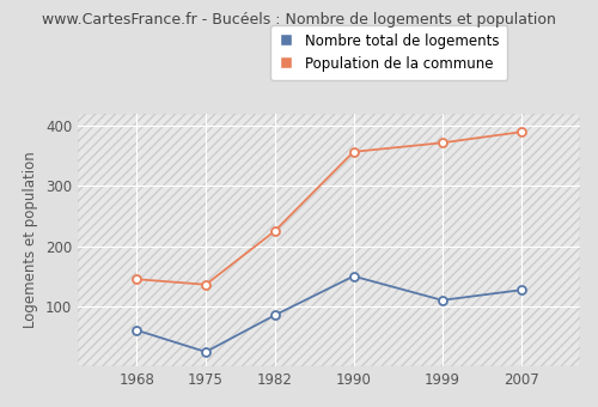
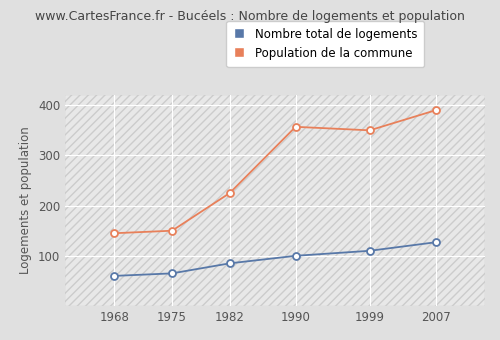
Nombre total de logements/1975: 24 -> 65
Population de la commune/1975: 136 -> 150
Nombre total de logements/1990: 150 -> 100
Population de la commune/1999: 372 -> 350
